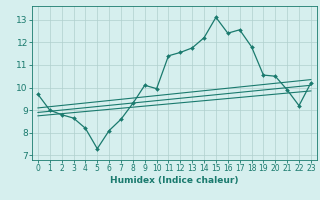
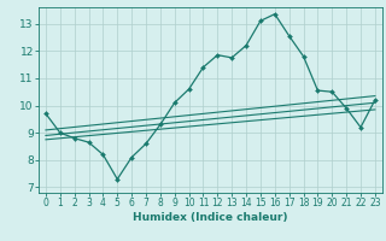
10: 9.95 -> 10.60
12: 11.55 -> 11.85
16: 12.40 -> 13.35
